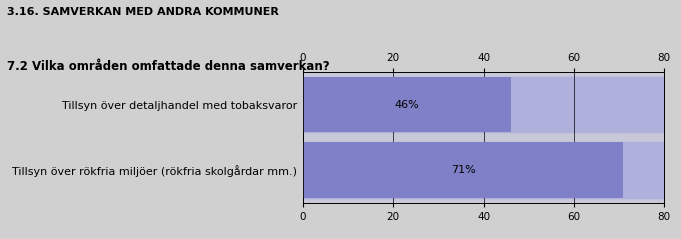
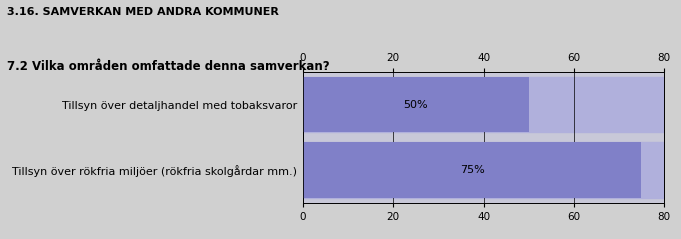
Tillsyn över detaljhandel med tobaksvaror: 46% -> 50%
Tillsyn över rökfria miljöer (rökfria skolgårdar mm.): 71% -> 75%
